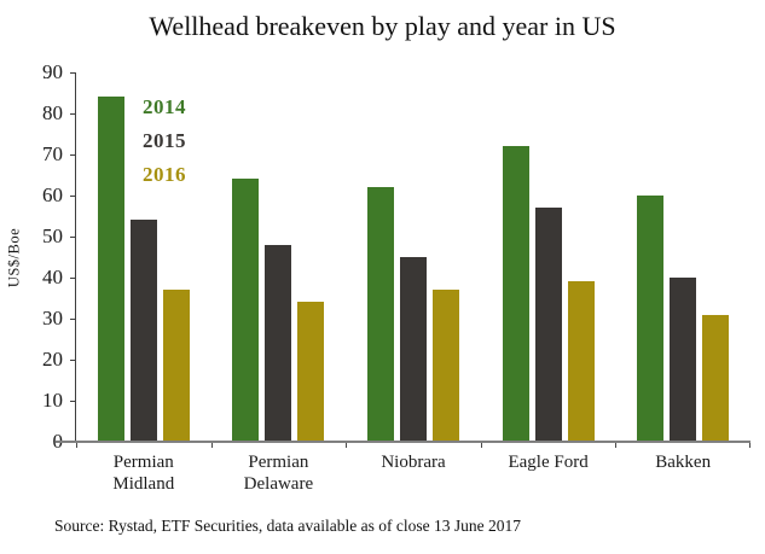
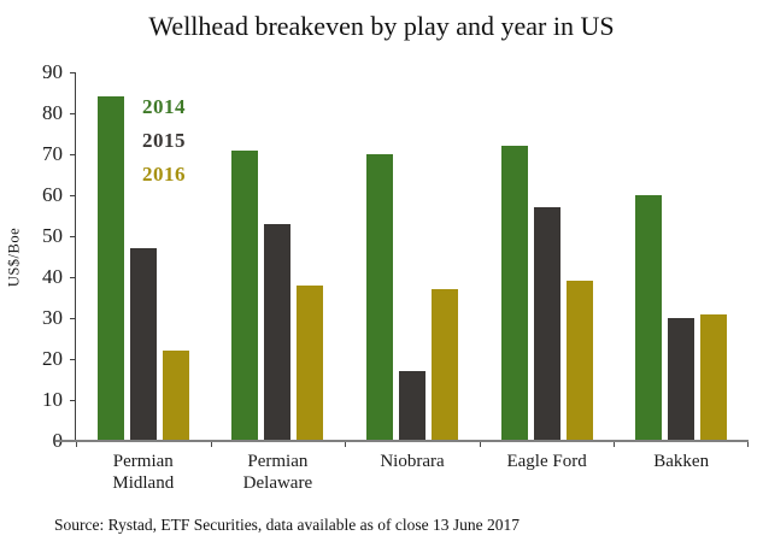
2015/Permian Midland: 54 -> 47
2016/Permian Midland: 37 -> 22
2014/Permian Delaware: 64 -> 71
2015/Permian Delaware: 48 -> 53
2016/Permian Delaware: 34 -> 38
2014/Niobrara: 62 -> 70
2015/Niobrara: 45 -> 17
2015/Bakken: 40 -> 30
